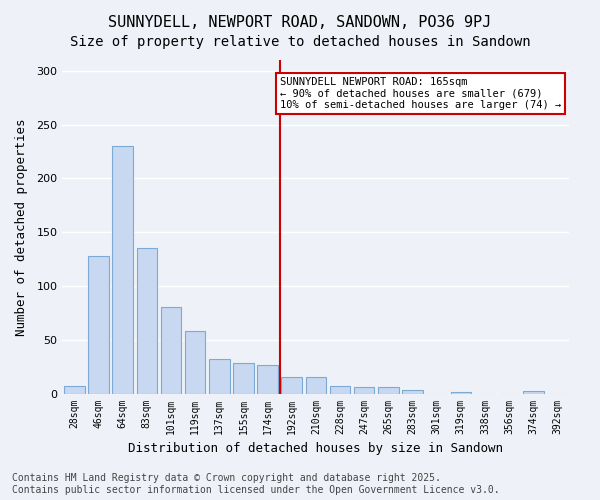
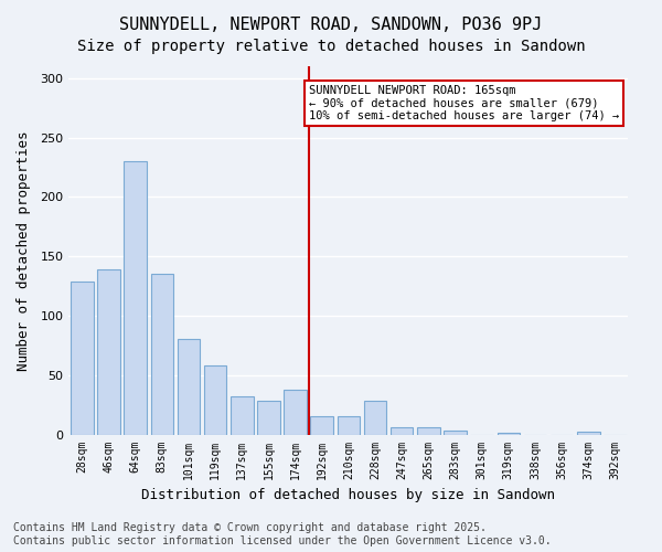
28sqm: 7 -> 129
46sqm: 128 -> 139
174sqm: 27 -> 38
228sqm: 7 -> 28
